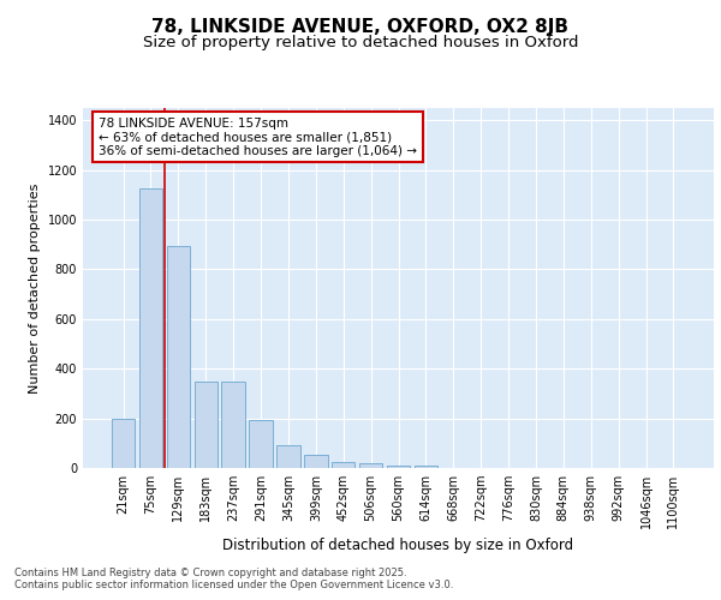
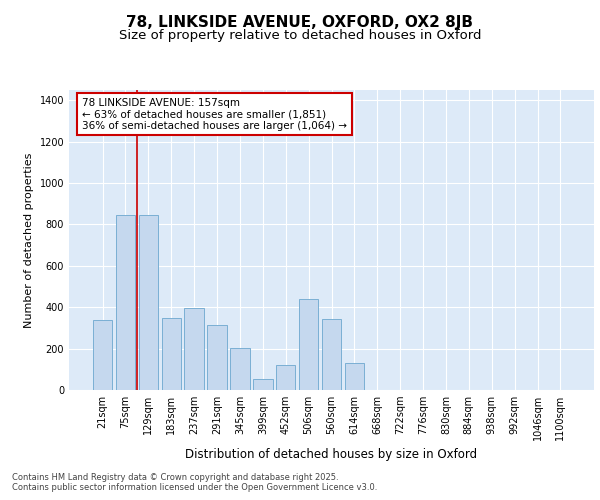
21sqm: 200 -> 340
75sqm: 1125 -> 845
129sqm: 895 -> 845
237sqm: 350 -> 395
291sqm: 195 -> 315
345sqm: 90 -> 205
452sqm: 22 -> 120
506sqm: 20 -> 440
560sqm: 12 -> 345
614sqm: 8 -> 130
